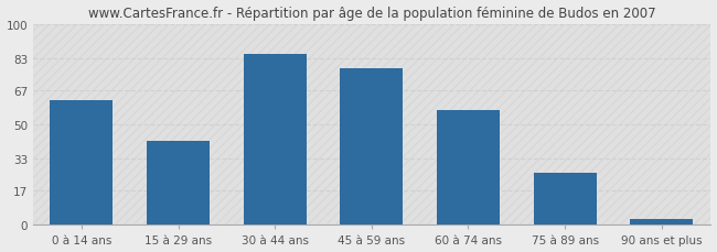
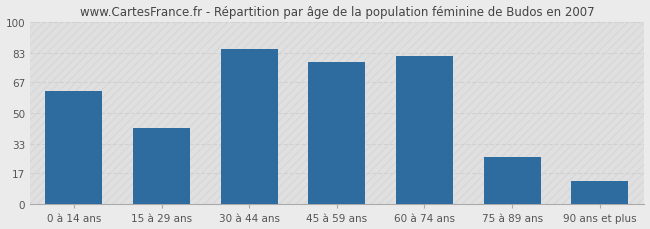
60 à 74 ans: 57 -> 81
90 ans et plus: 3 -> 13
